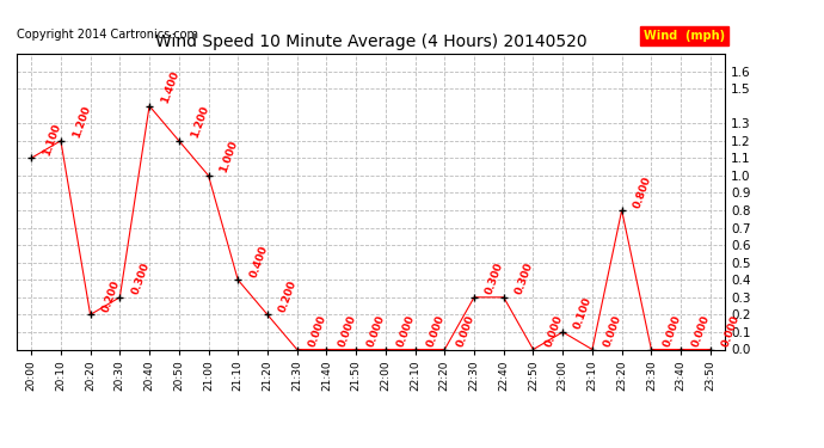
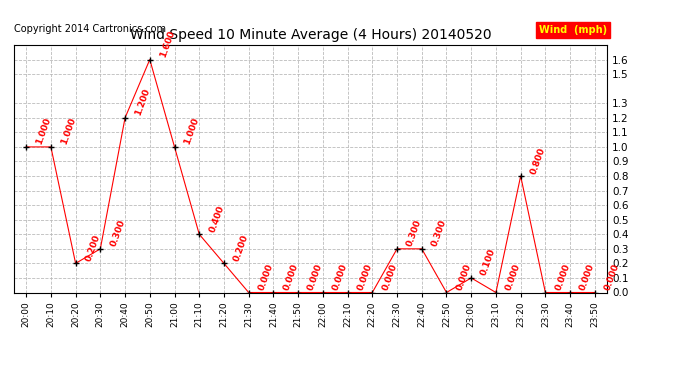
20:00: 1.100 -> 1.000
20:10: 1.200 -> 1.000
20:40: 1.400 -> 1.200
20:50: 1.2 -> 1.6
